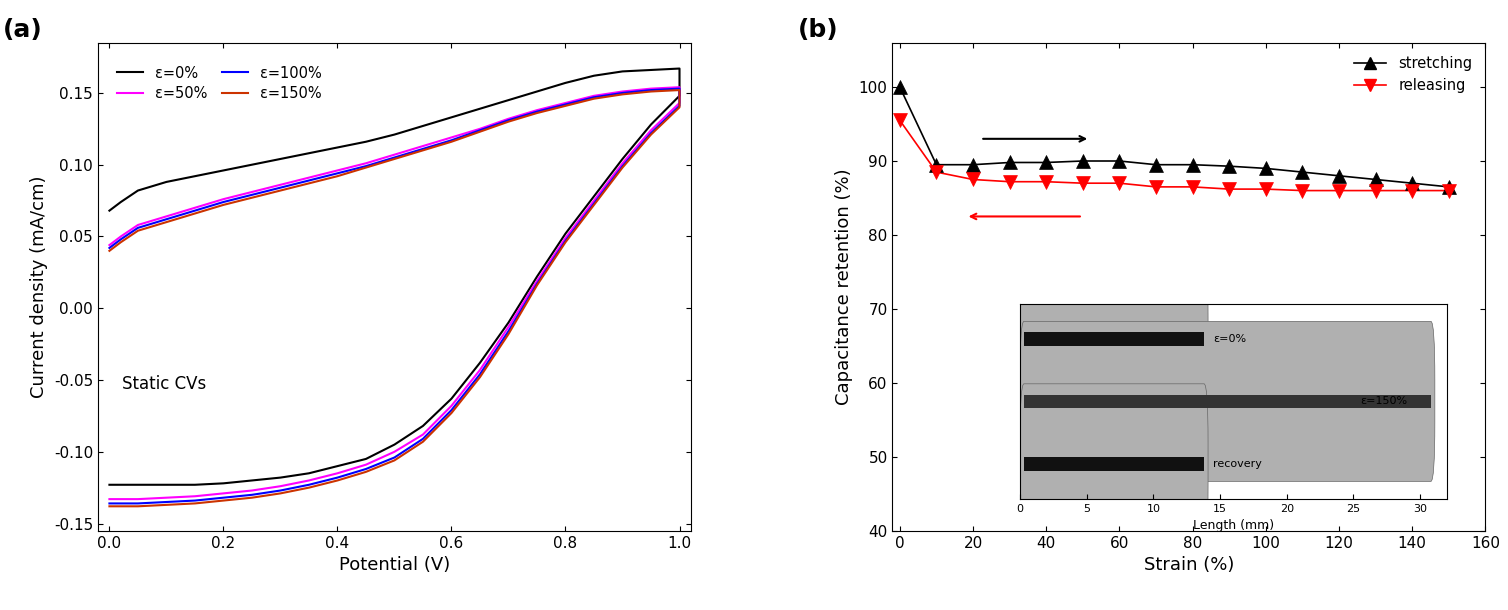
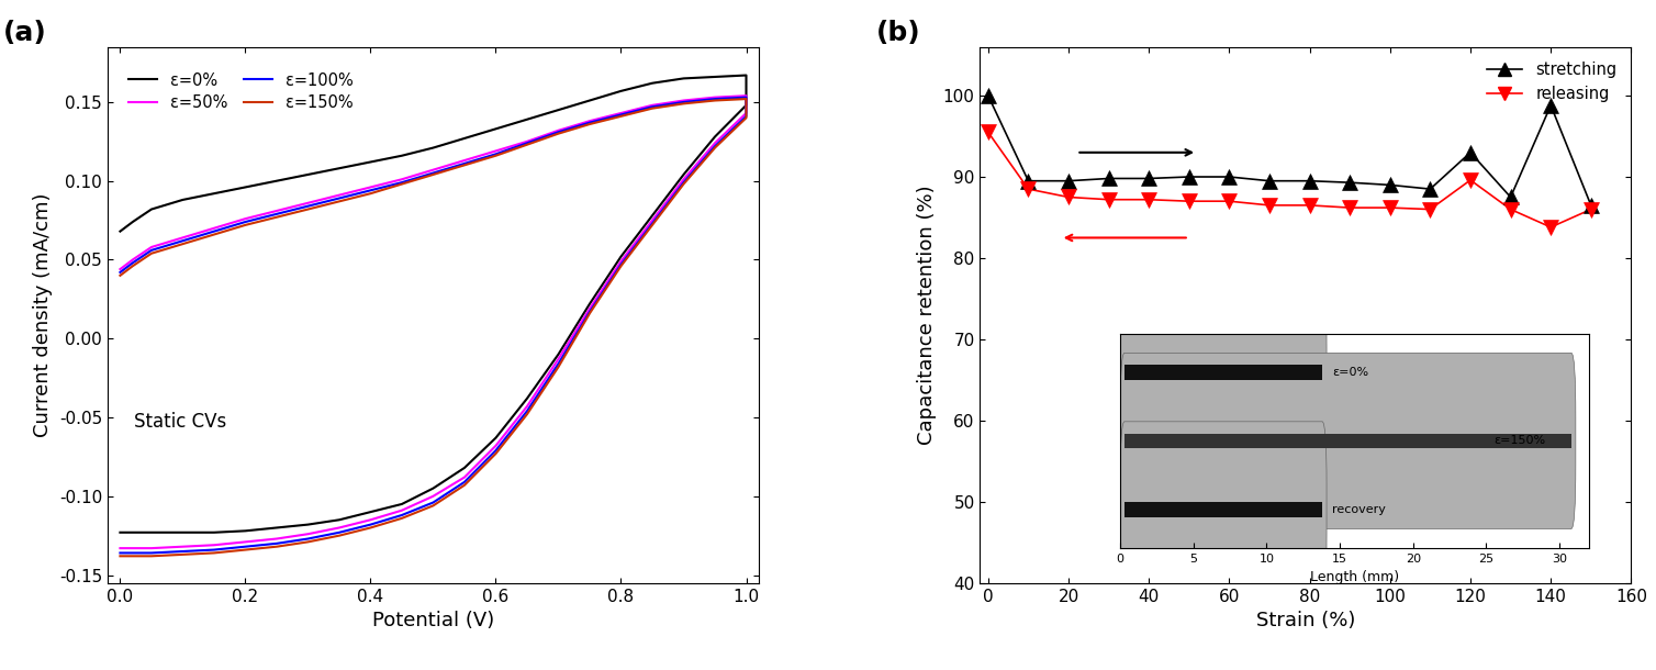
stretching/120: 88.0 -> 93.0
releasing/120: 86.0 -> 89.6
stretching/140: 87.0 -> 98.8
releasing/140: 86.0 -> 83.8
